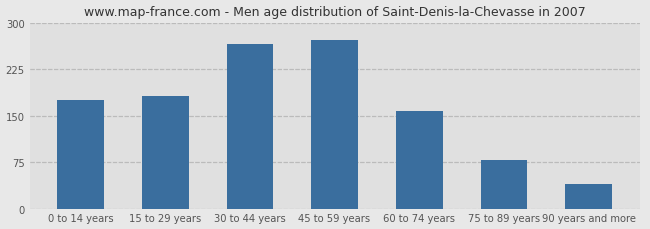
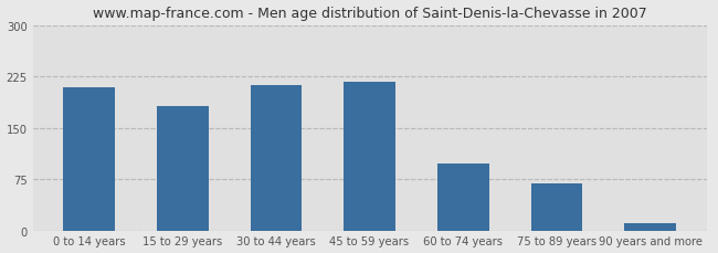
0 to 14 years: 176 -> 210
30 to 44 years: 266 -> 212
45 to 59 years: 272 -> 218
60 to 74 years: 158 -> 98
75 to 89 years: 78 -> 68
90 years and more: 40 -> 10
